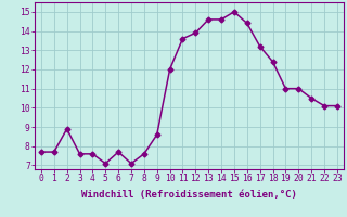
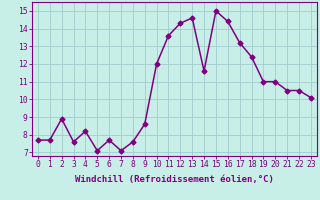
4: 7.6 -> 8.2
12: 13.9 -> 14.3
14: 14.6 -> 11.6
22: 10.1 -> 10.5
